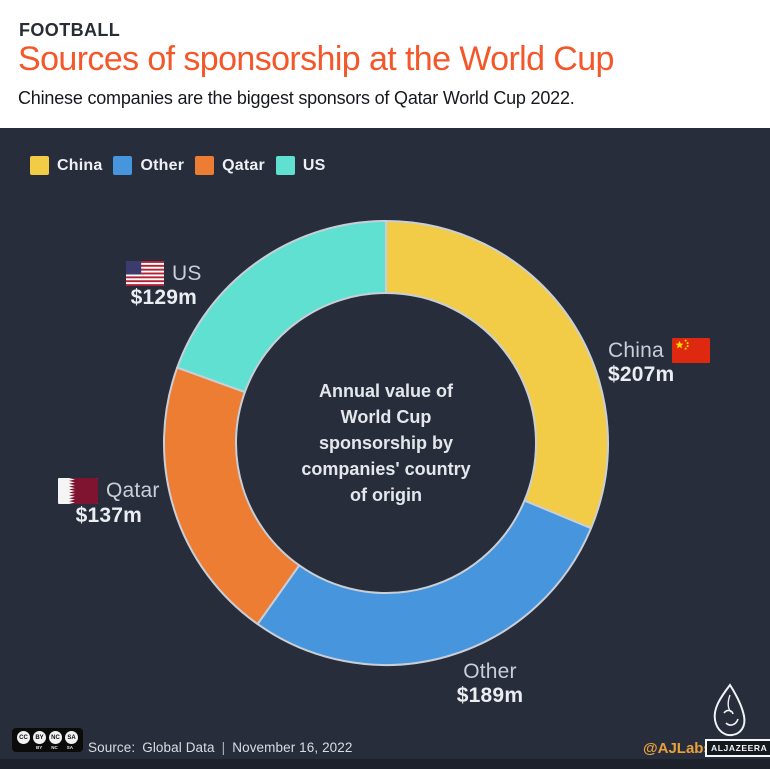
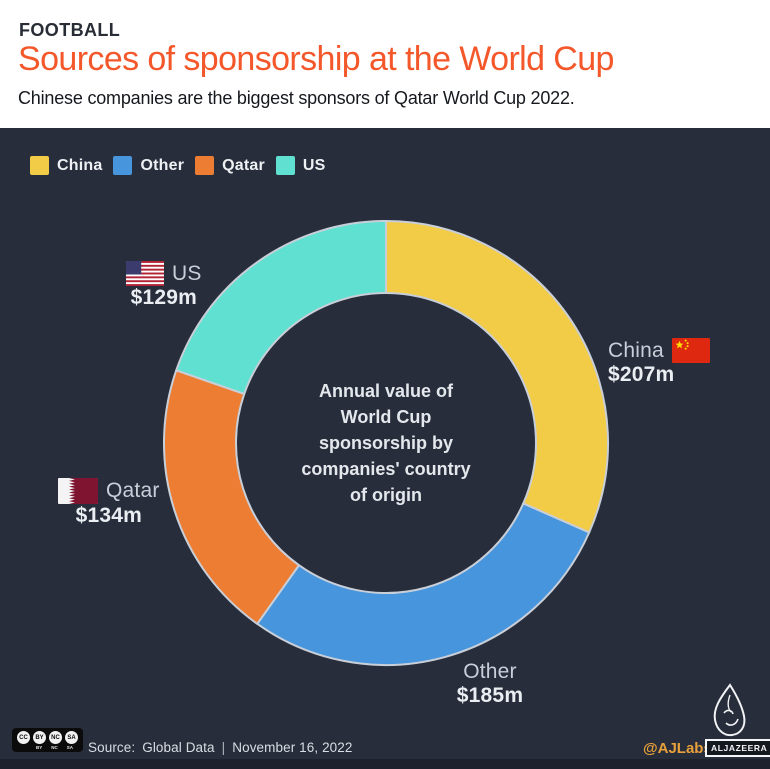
Other: $189m -> $185m
Qatar: $137m -> $134m
